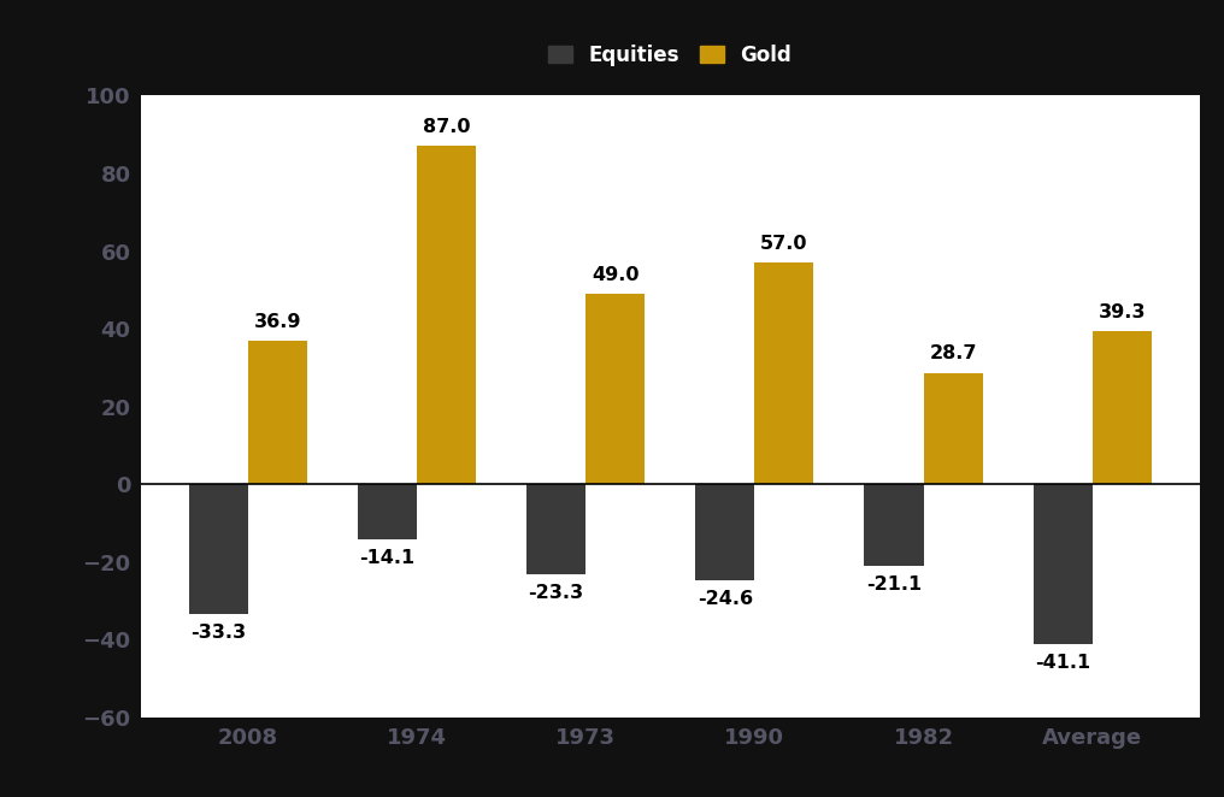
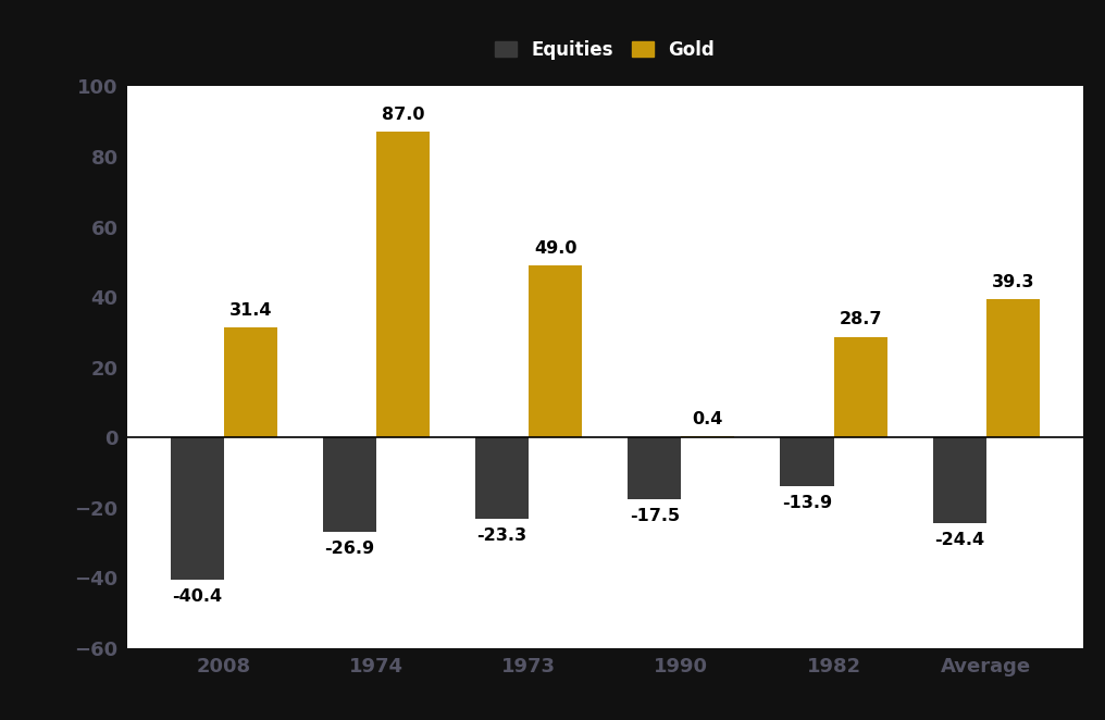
Equities/2008: -33.3 -> -40.4
Gold/2008: 36.9 -> 31.4
Equities/1974: -14.1 -> -26.9
Equities/1990: -24.6 -> -17.5
Gold/1990: 57.0 -> 0.4
Equities/1982: -21.1 -> -13.9
Equities/Average: -41.1 -> -24.4
